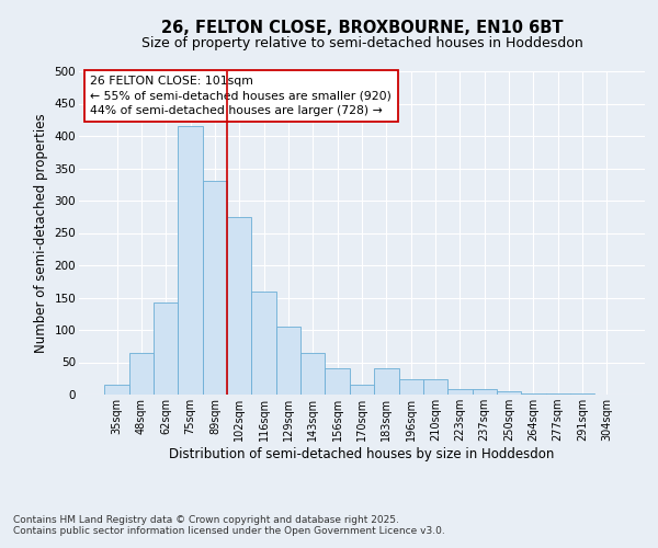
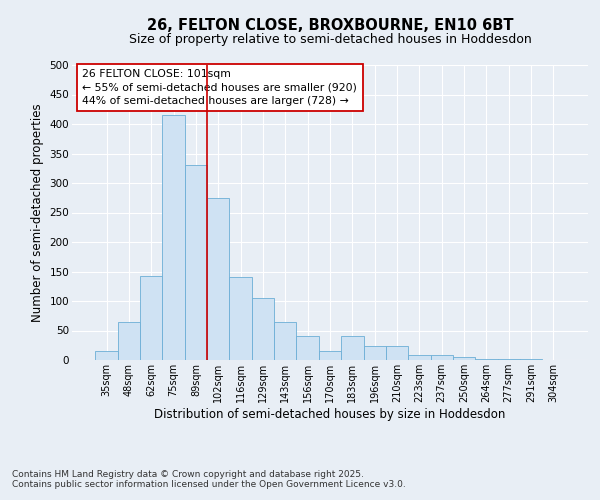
116sqm: 160 -> 140
